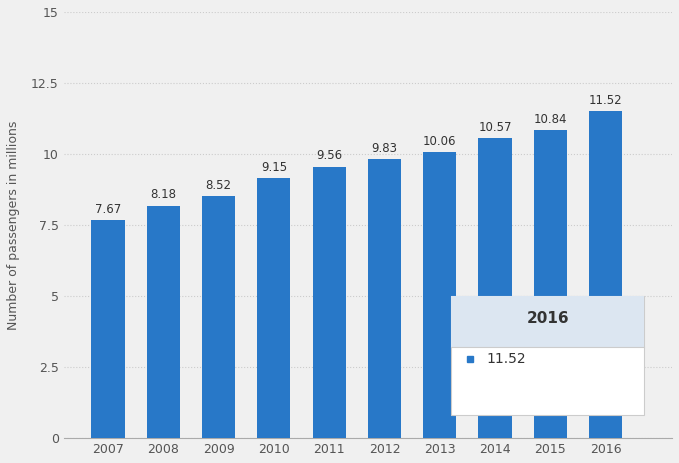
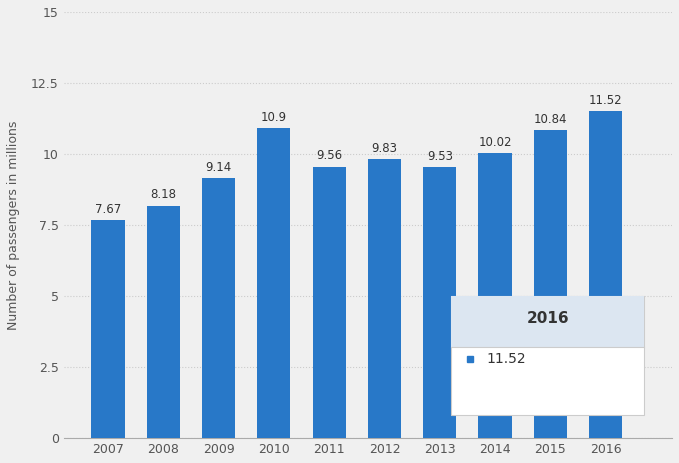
2009: 8.52 -> 9.14
2010: 9.15 -> 10.9
2013: 10.06 -> 9.53
2014: 10.57 -> 10.02
